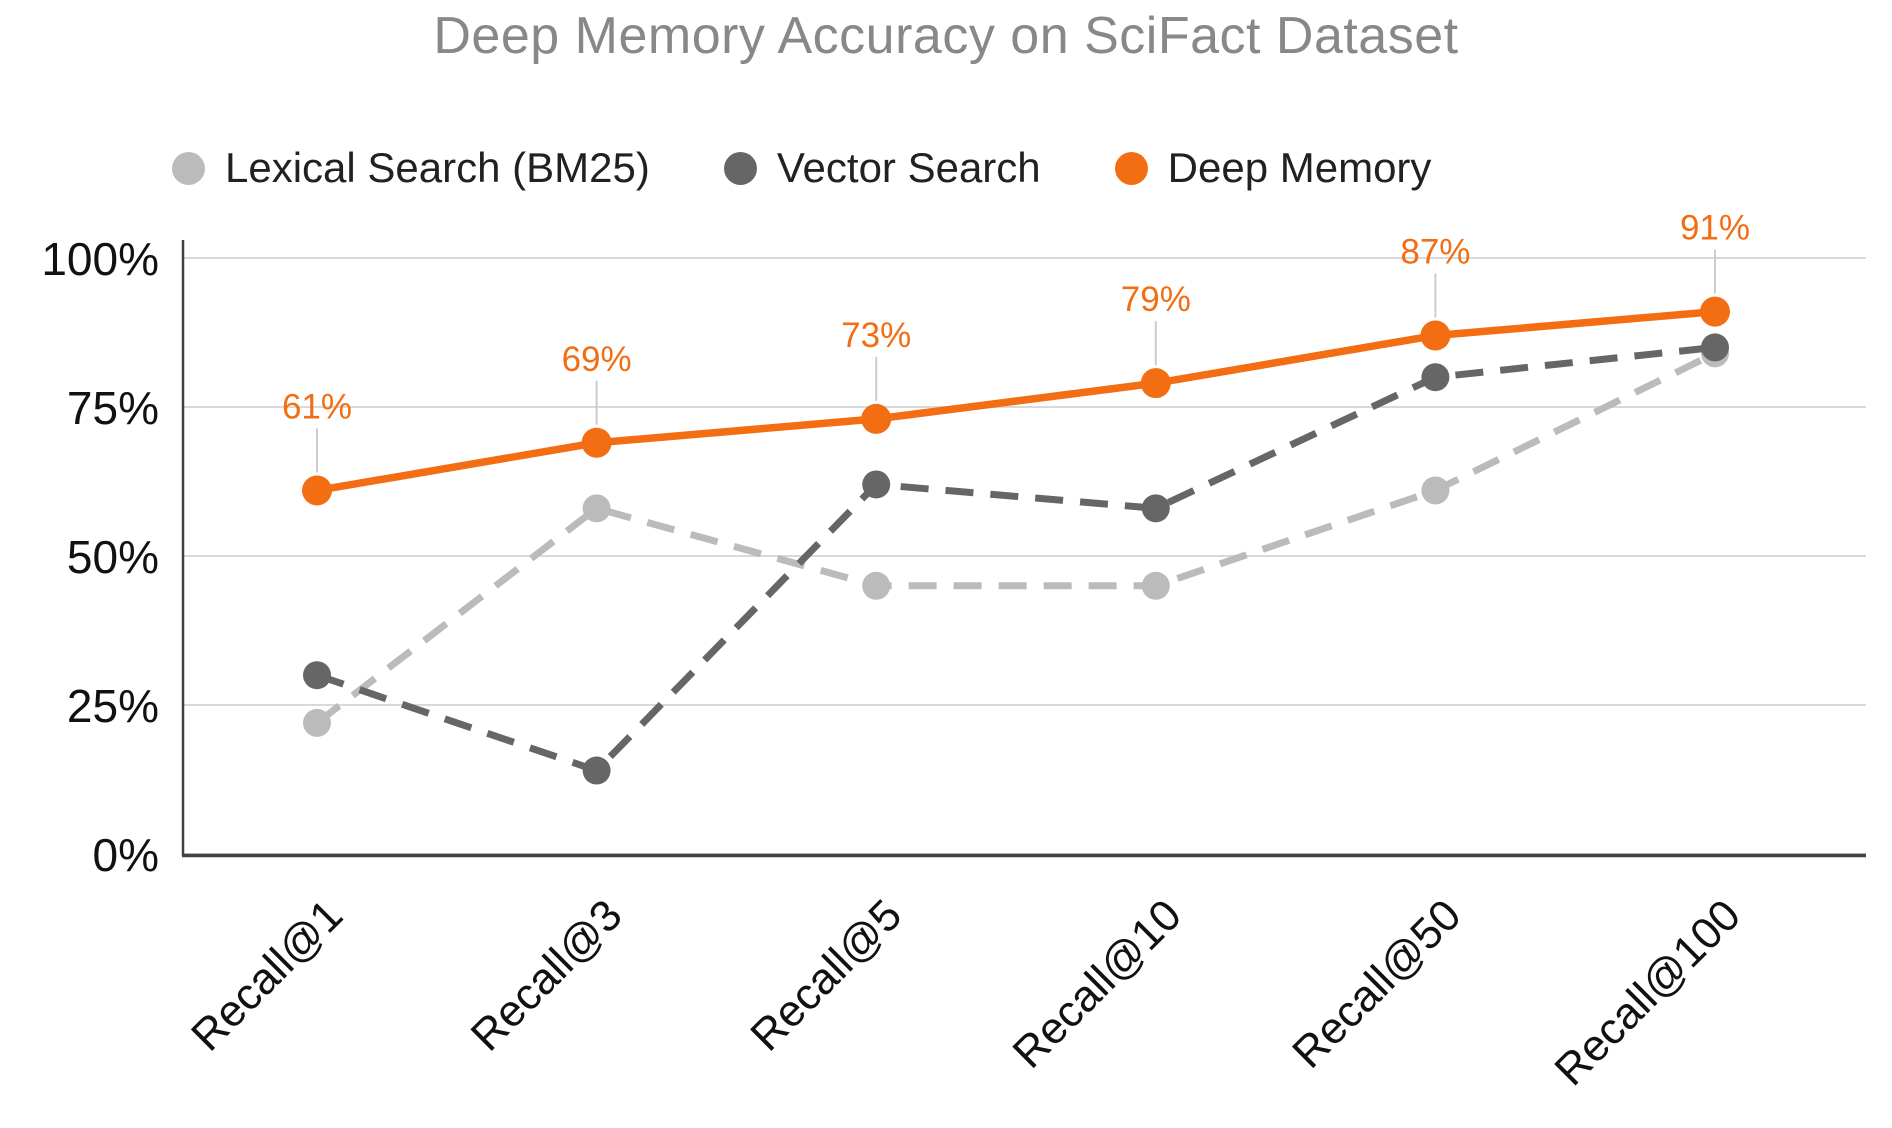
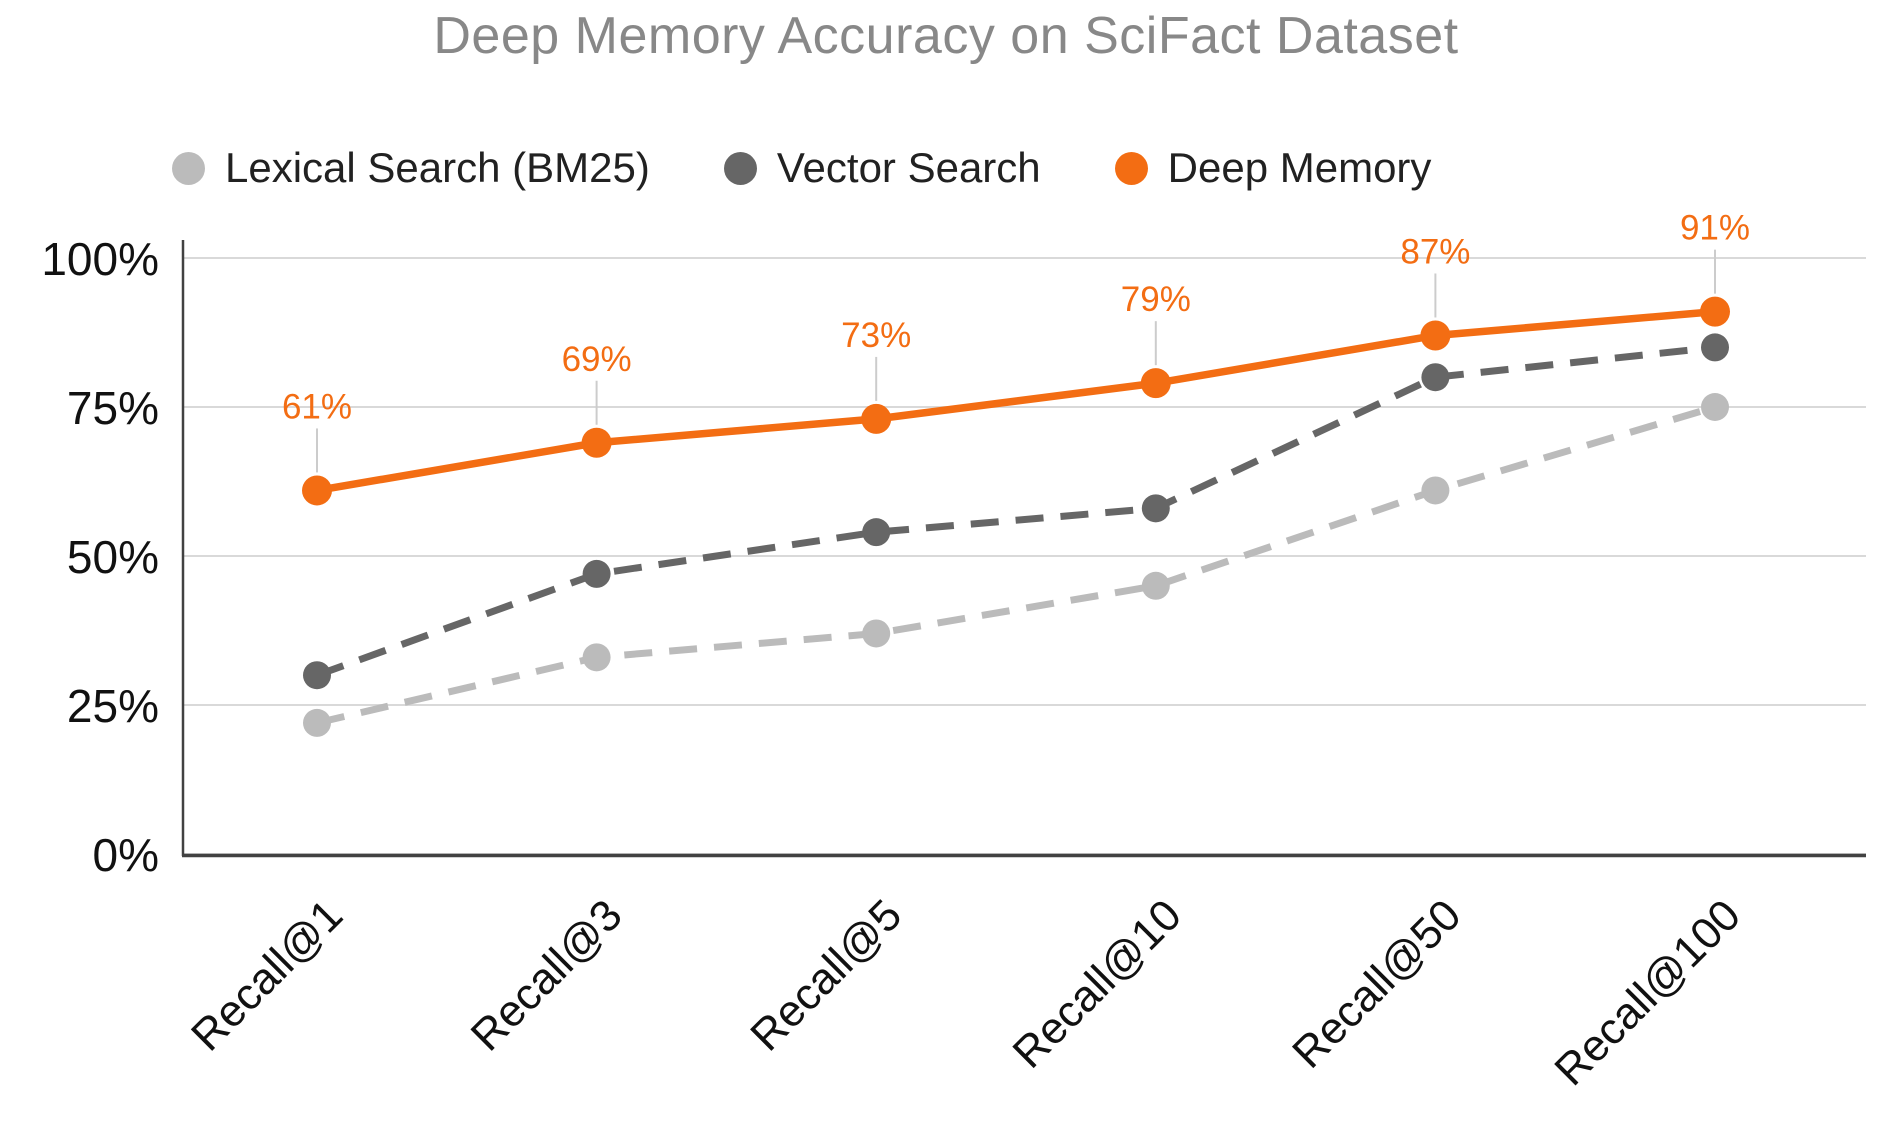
Lexical Search (BM25)/Recall@3: 58% -> 33%
Vector Search/Recall@3: 14% -> 47%
Lexical Search (BM25)/Recall@5: 45% -> 37%
Vector Search/Recall@5: 62% -> 54%
Lexical Search (BM25)/Recall@100: 84% -> 75%
